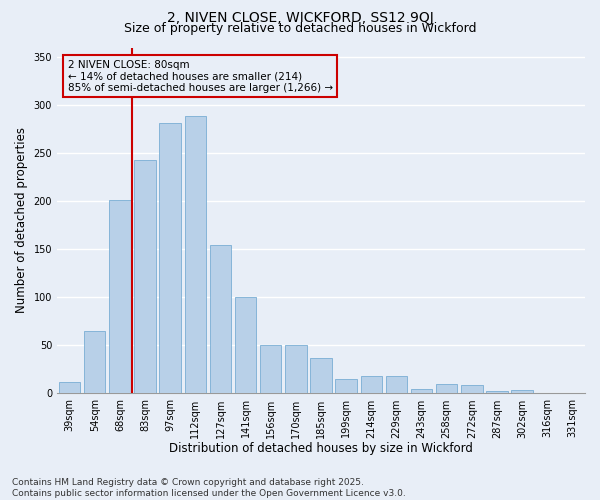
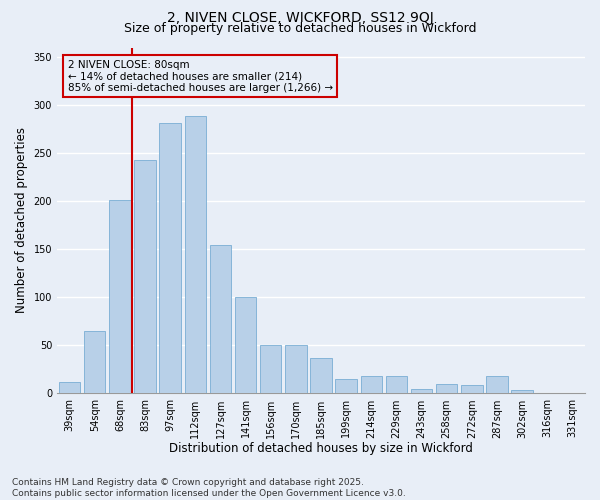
287sqm: 3 -> 18
